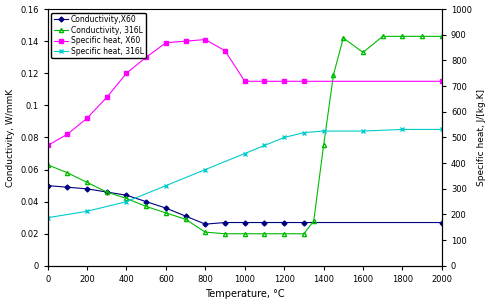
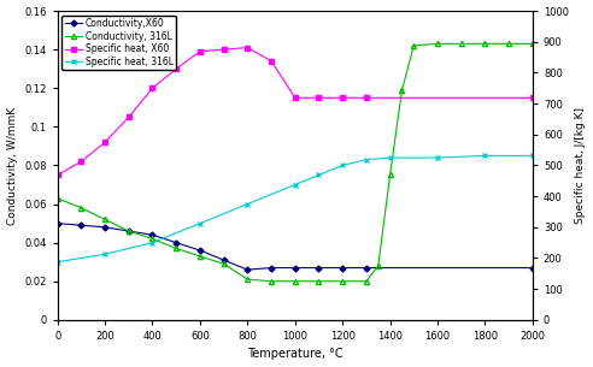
Conductivity, 316L/1600: 0.133 -> 0.143
